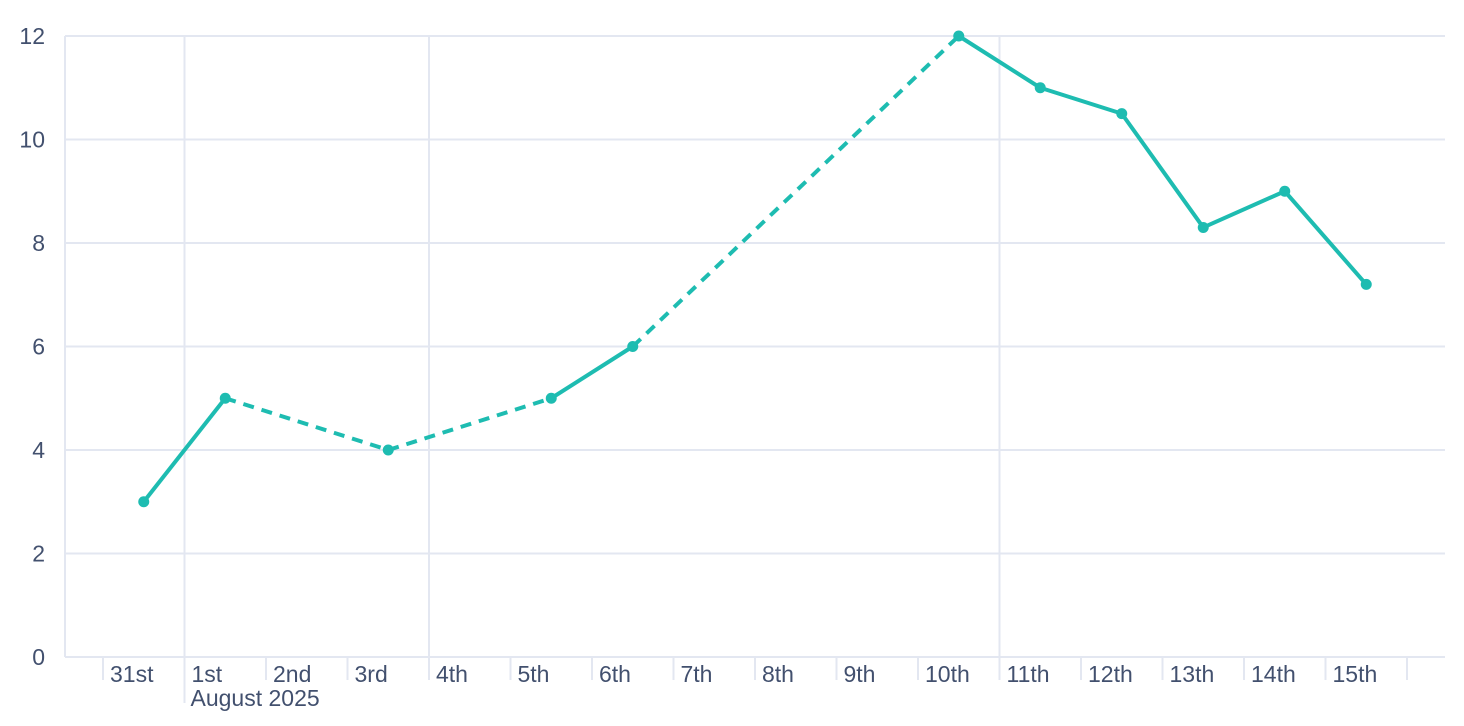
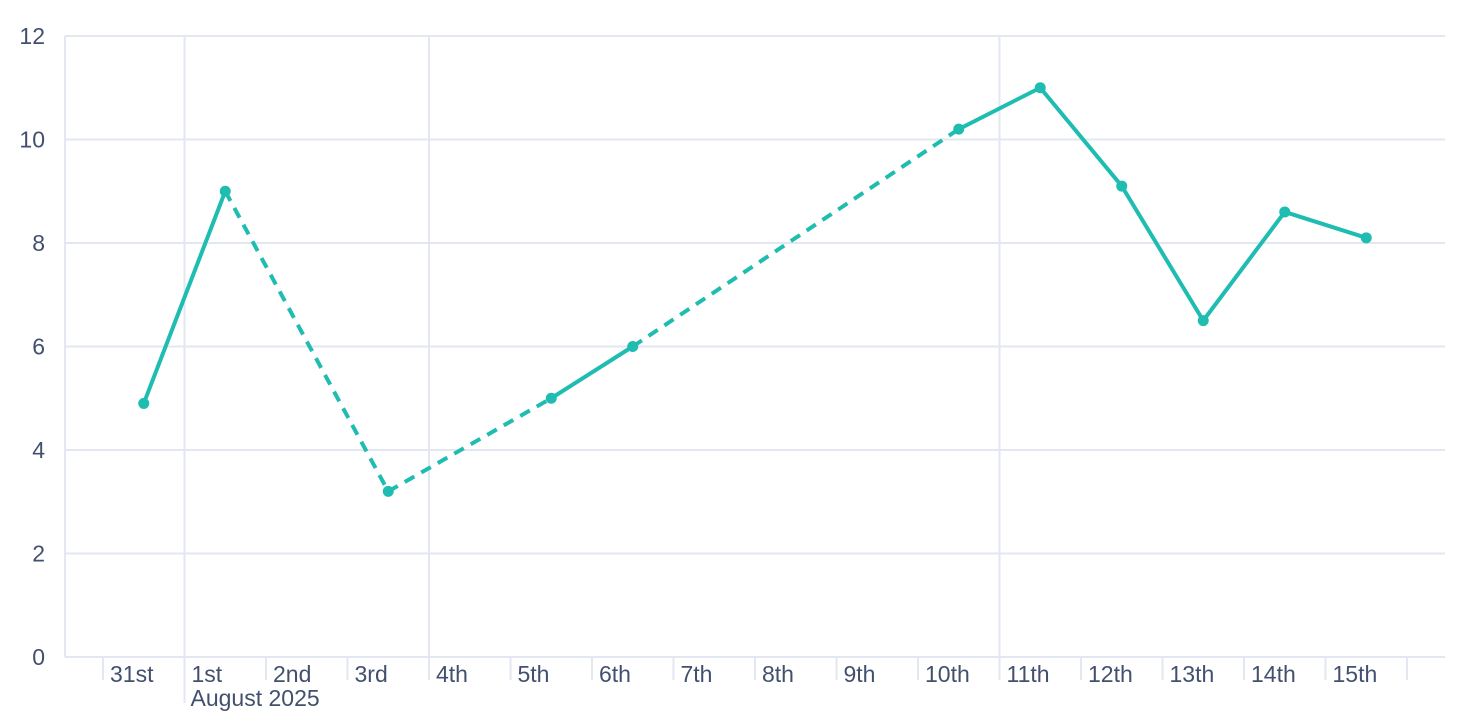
31st: 3.0 -> 4.9
1st: 5.0 -> 9.0
3rd: 4.0 -> 3.2
10th: 12.0 -> 10.2
12th: 10.5 -> 9.1
13th: 8.3 -> 6.5
14th: 9.0 -> 8.6
15th: 7.2 -> 8.1
